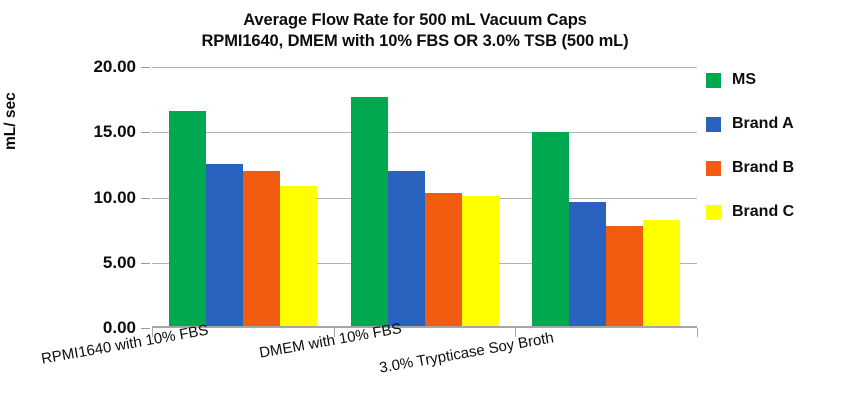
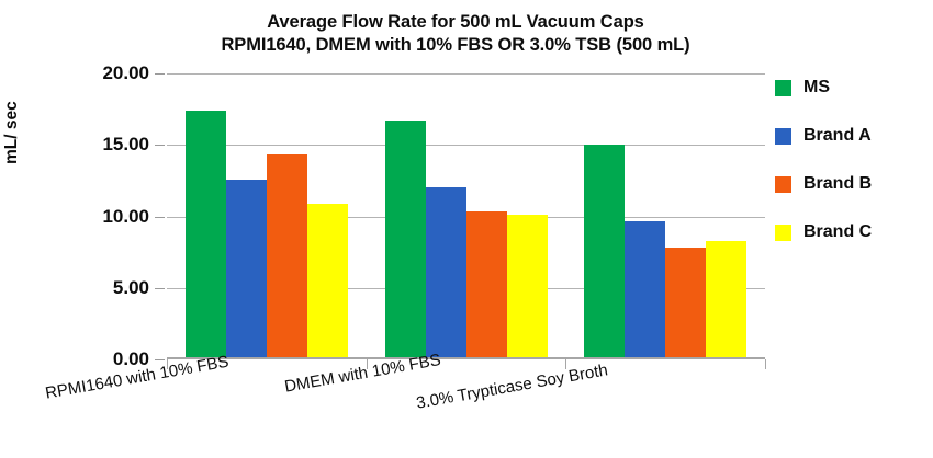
MS/RPMI1640 with 10% FBS: 16.6 -> 17.4
Brand B/RPMI1640 with 10% FBS: 12.0 -> 14.3
MS/DMEM with 10% FBS: 17.7 -> 16.7
